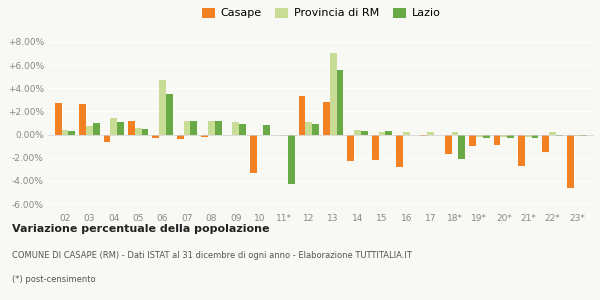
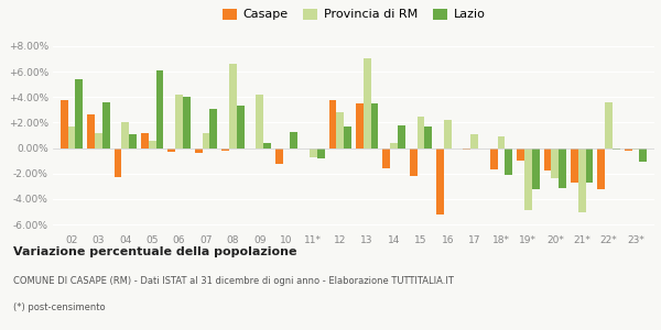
Casape/02: 2.7% -> 3.8%
Provincia di RM/02: 0.4% -> 1.7%
Lazio/02: 0.3% -> 5.4%
Provincia di RM/03: 0.7% -> 1.2%
Lazio/03: 1.0% -> 3.6%
Casape/04: -0.6% -> -2.3%
Provincia di RM/04: 1.4% -> 2.0%
Lazio/05: 0.5% -> 6.1%
Provincia di RM/06: 4.7% -> 4.2%
Lazio/06: 3.5% -> 4.0%
Lazio/07: 1.2% -> 3.1%
Provincia di RM/08: 1.2% -> 6.6%
Lazio/08: 1.2% -> 3.3%
Provincia di RM/09: 1.1% -> 4.2%
Lazio/09: 0.9% -> 0.4%
Casape/10: -3.3% -> -1.2%
Lazio/10: 0.8% -> 1.3%
Provincia di RM/11*: -0.1% -> -0.7%
Lazio/11*: -4.3% -> -0.8%
Casape/12: 3.3% -> 3.8%
Provincia di RM/12: 1.1% -> 2.8%
Lazio/12: 0.9% -> 1.7%
Casape/13: 2.8% -> 3.5%
Lazio/13: 5.6% -> 3.5%
Casape/14: -2.3% -> -1.6%
Lazio/14: 0.3% -> 1.8%
Provincia di RM/15: 0.2% -> 2.5%
Lazio/15: 0.3% -> 1.7%
Casape/16: -2.8% -> -5.2%
Provincia di RM/16: 0.2% -> 2.2%
Provincia di RM/17: 0.2% -> 1.1%
Provincia di RM/18*: 0.2% -> 0.9%
Provincia di RM/19*: -0.2% -> -4.9%
Lazio/19*: -0.3% -> -3.2%
Casape/20*: -0.9% -> -1.8%
Provincia di RM/20*: -0.2% -> -2.4%
Lazio/20*: -0.3% -> -3.1%
Provincia di RM/21*: -0.2% -> -5.0%
Lazio/21*: -0.3% -> -2.7%
Casape/22*: -1.5% -> -3.2%
Provincia di RM/22*: 0.2% -> 3.6%
Casape/23*: -4.6% -> -0.2%
Lazio/23*: -0.1% -> -1.1%
